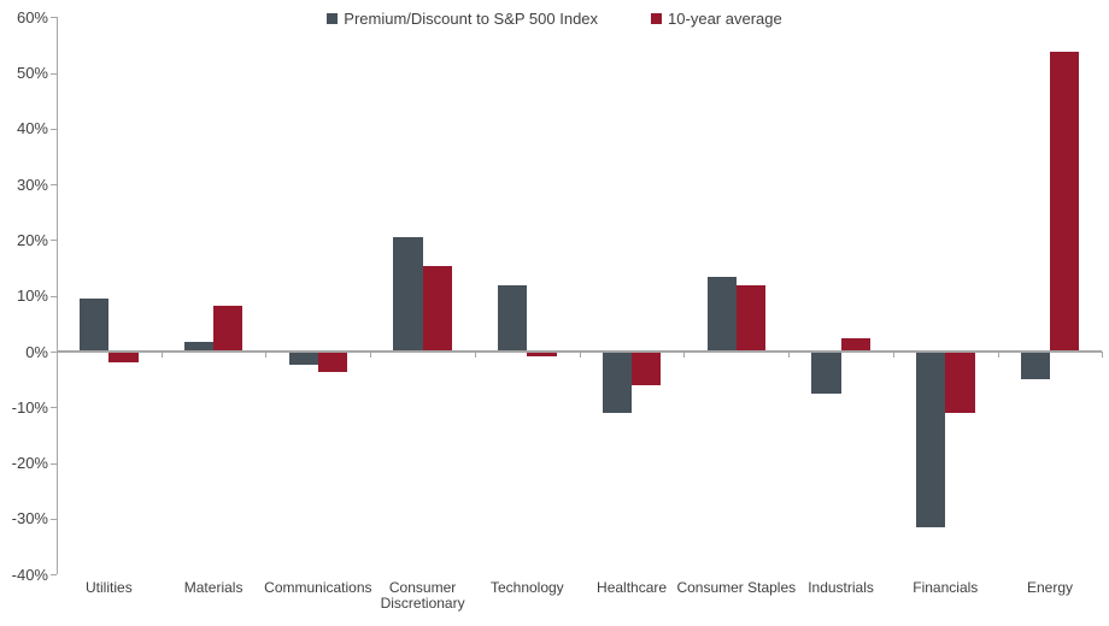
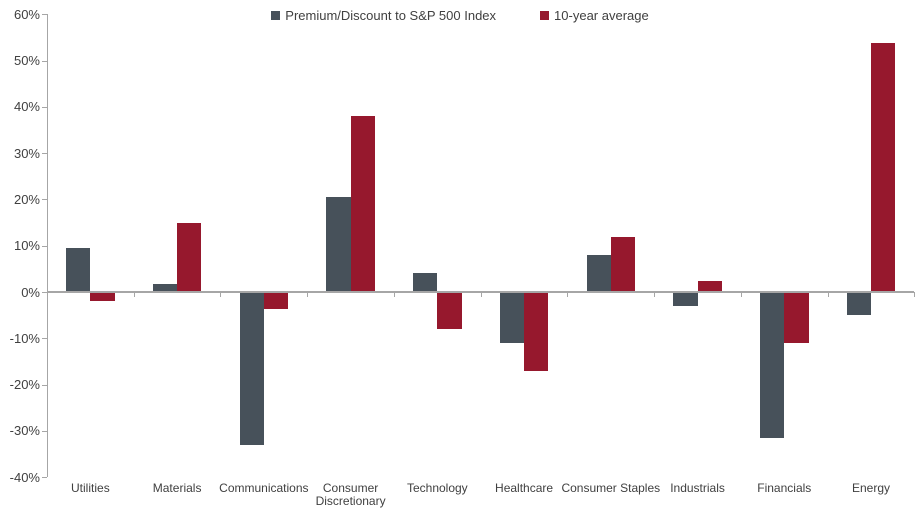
10-year average/Materials: 8% -> 15%
Premium/Discount to S&P 500 Index/Communications: -2% -> -33%
10-year average/Consumer Discretionary: 15% -> 38%
Premium/Discount to S&P 500 Index/Technology: 12% -> 4%
10-year average/Technology: -1% -> -8%
10-year average/Healthcare: -6% -> -17%
Premium/Discount to S&P 500 Index/Consumer Staples: 13% -> 8%
Premium/Discount to S&P 500 Index/Industrials: -8% -> -3%
